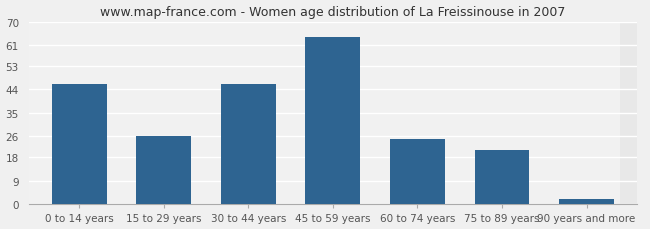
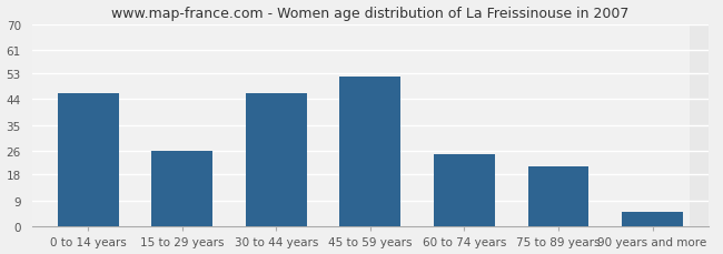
45 to 59 years: 64 -> 52
90 years and more: 2 -> 5
